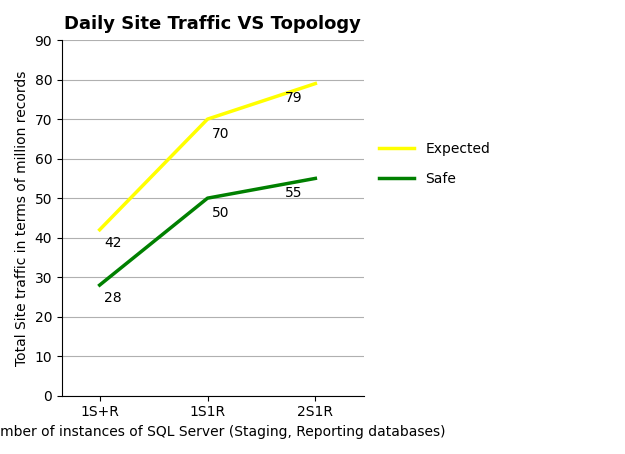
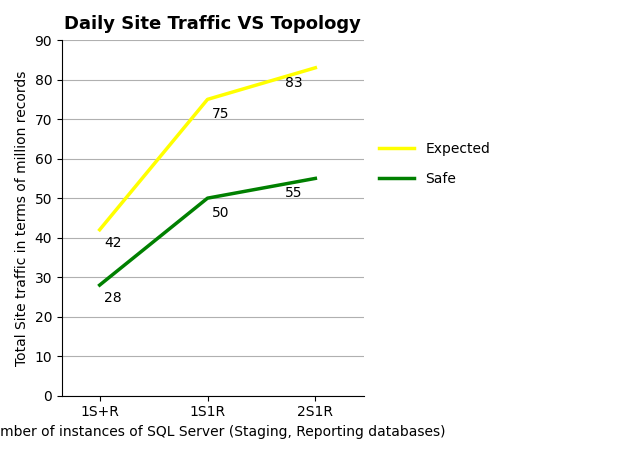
Expected/1S1R: 70 -> 75
Expected/2S1R: 79 -> 83
